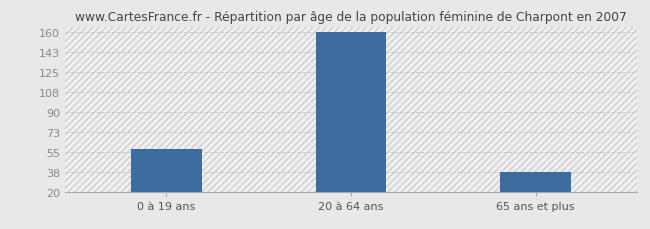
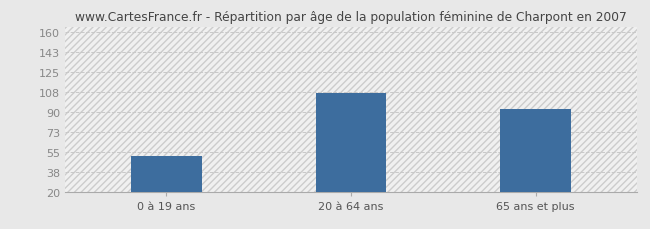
0 à 19 ans: 58 -> 52
20 à 64 ans: 160 -> 107
65 ans et plus: 38 -> 93
